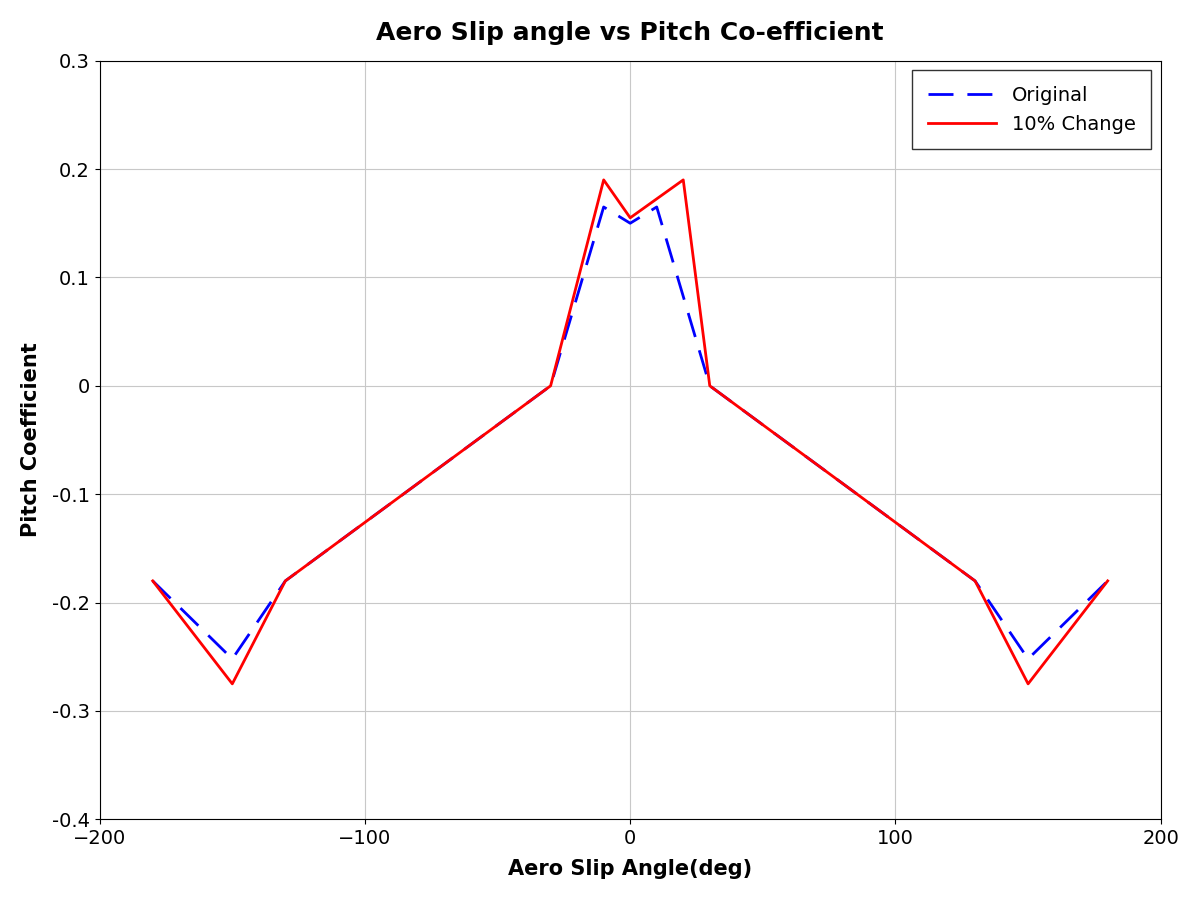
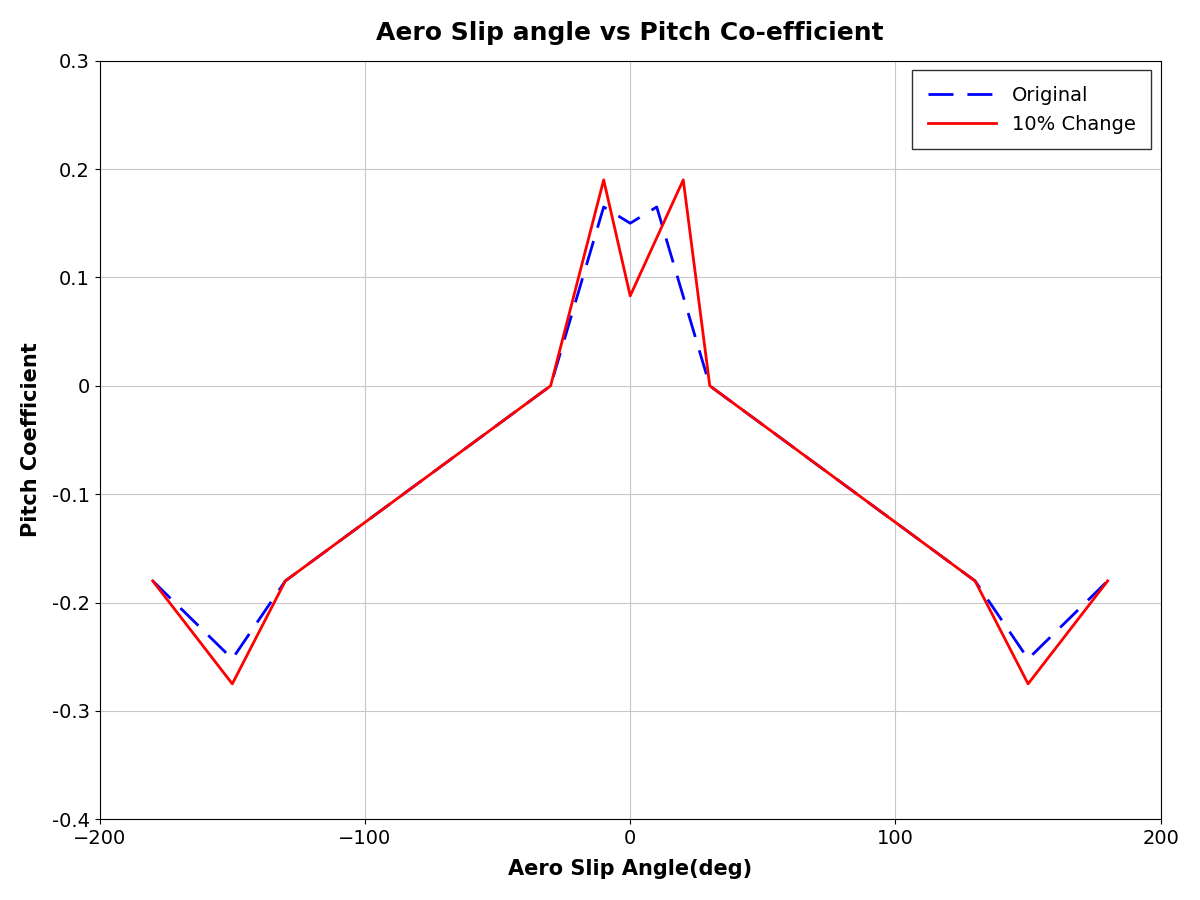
10% Change/0: 0.155 -> 0.083
